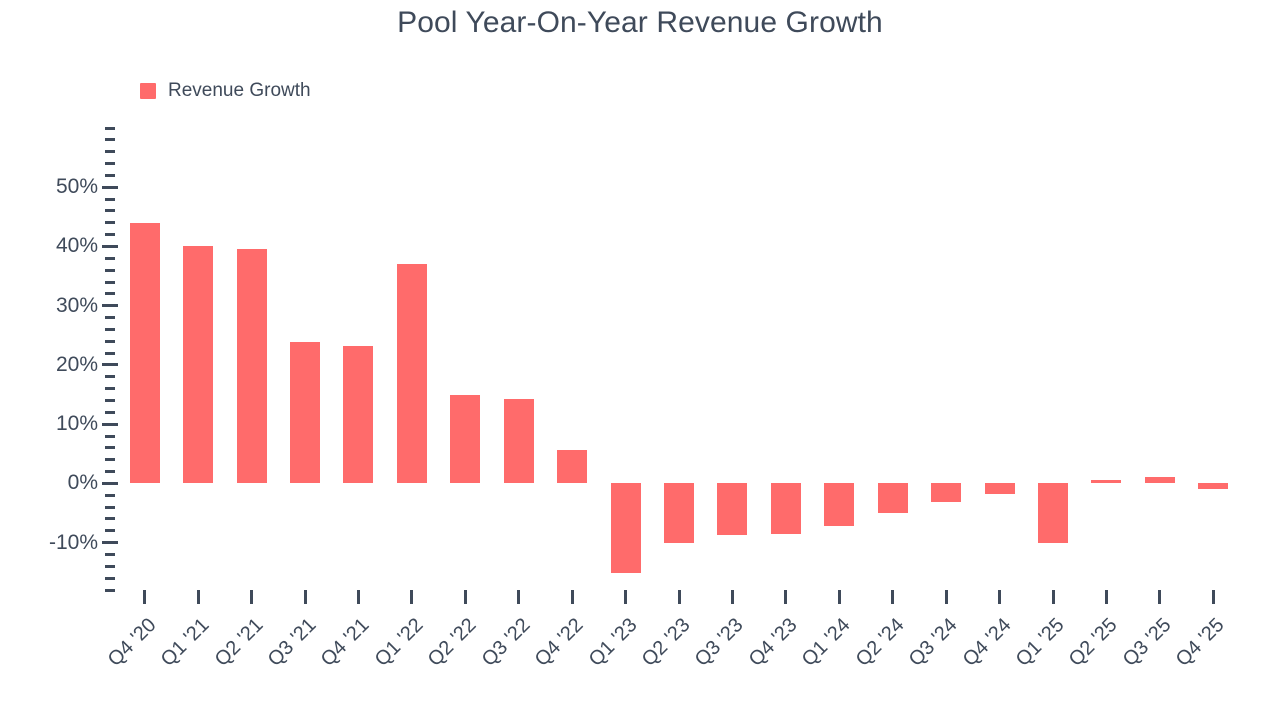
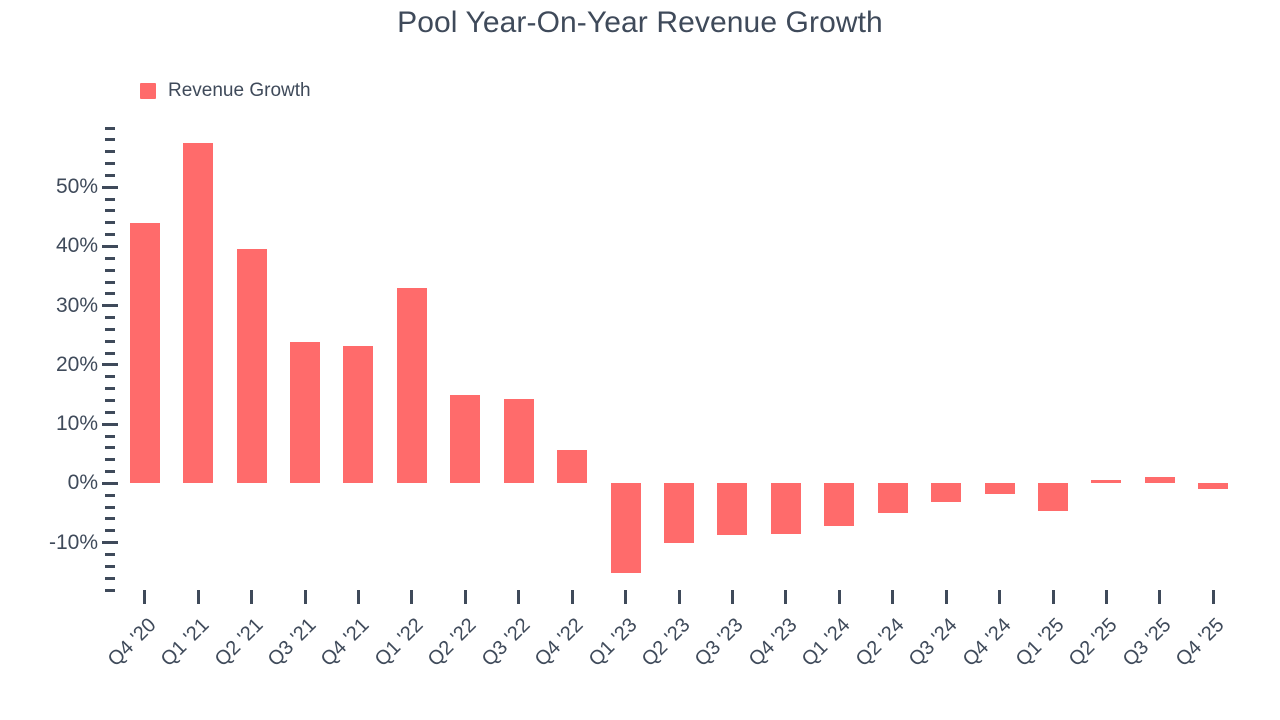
Q1 '21: 40% -> 57%
Q1 '22: 37% -> 33%
Q1 '25: -10% -> -5%
